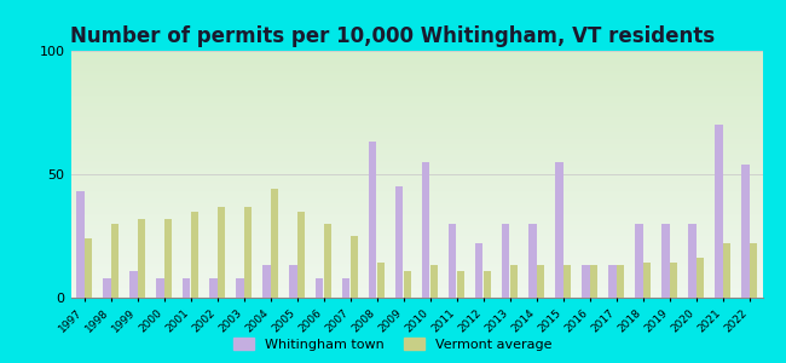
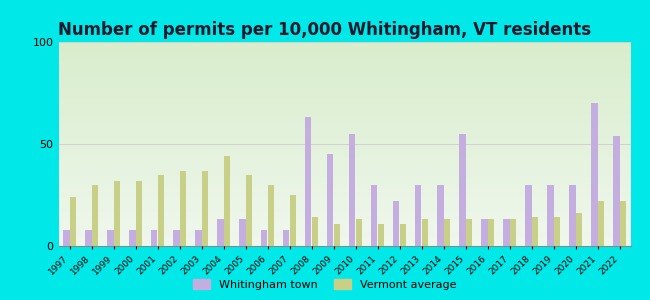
Whitingham town/1997: 43 -> 8
Whitingham town/1999: 11 -> 8
